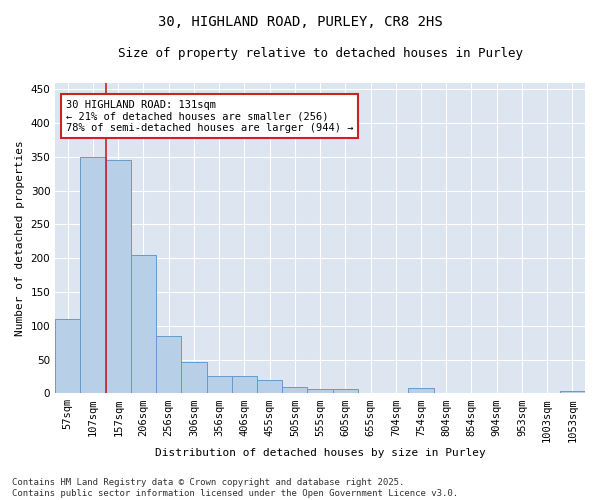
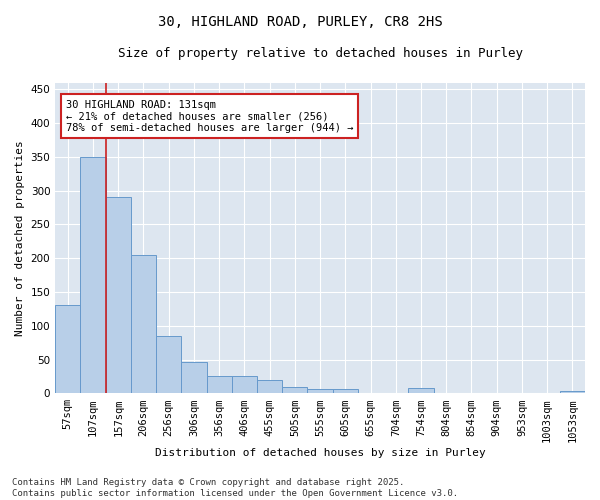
57sqm: 110 -> 130
157sqm: 345 -> 290
